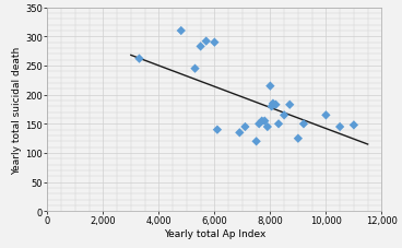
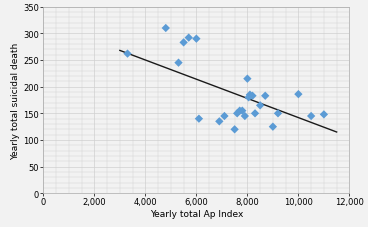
10,000: 165 -> 186
